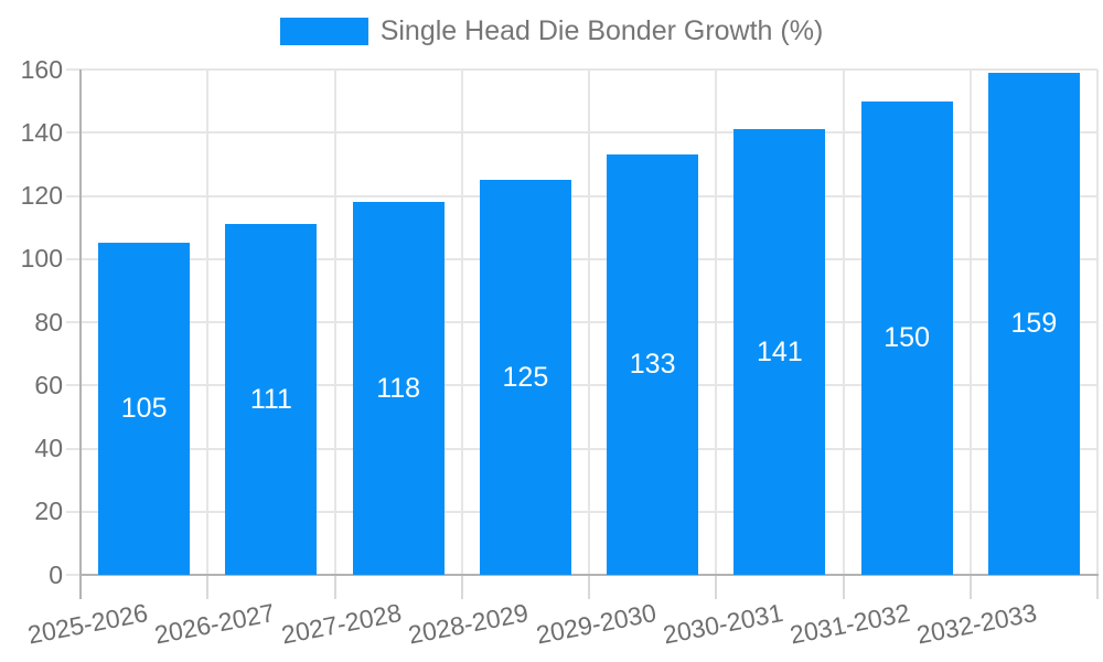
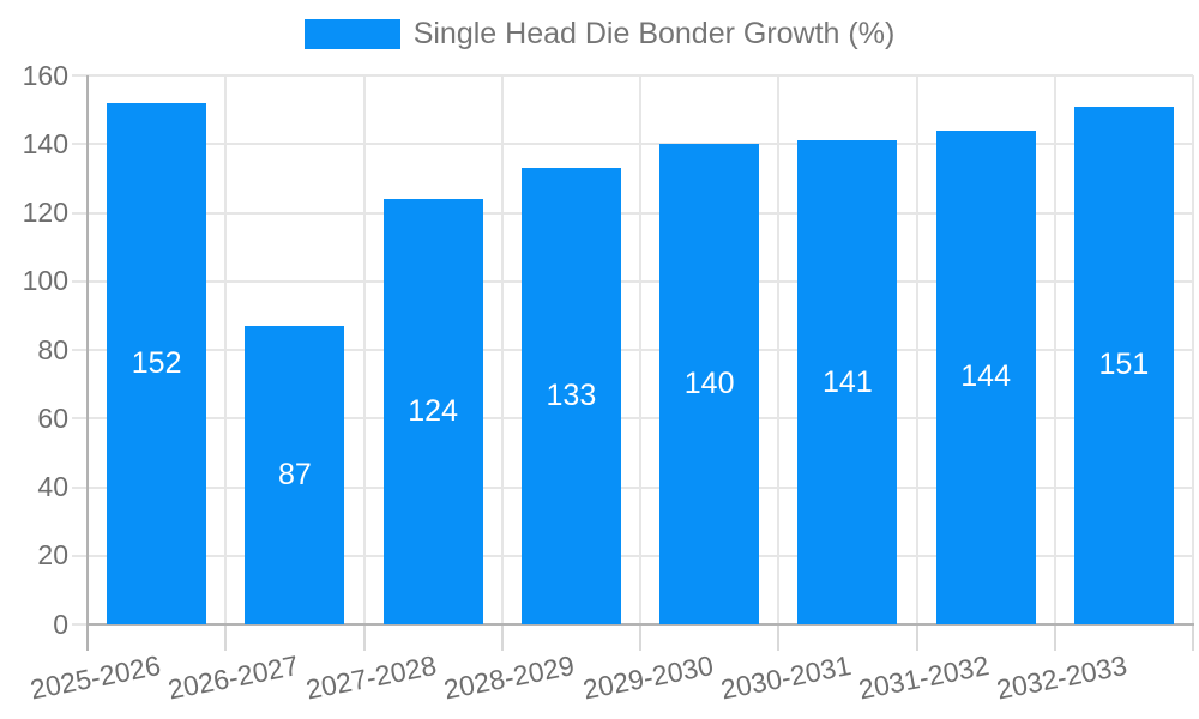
2025-2026: 105 -> 152
2026-2027: 111 -> 87
2027-2028: 118 -> 124
2028-2029: 125 -> 133
2029-2030: 133 -> 140
2031-2032: 150 -> 144
2032-2033: 159 -> 151
